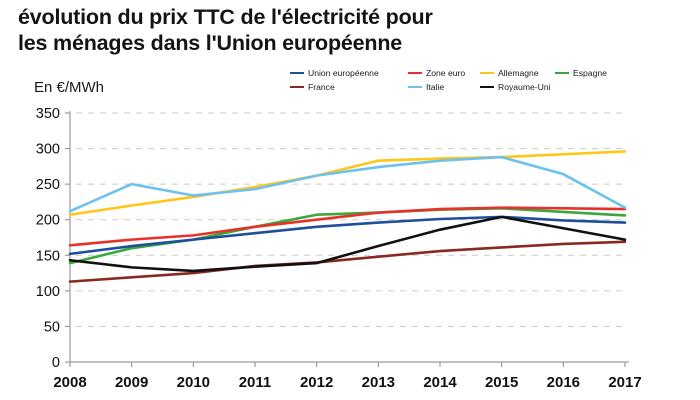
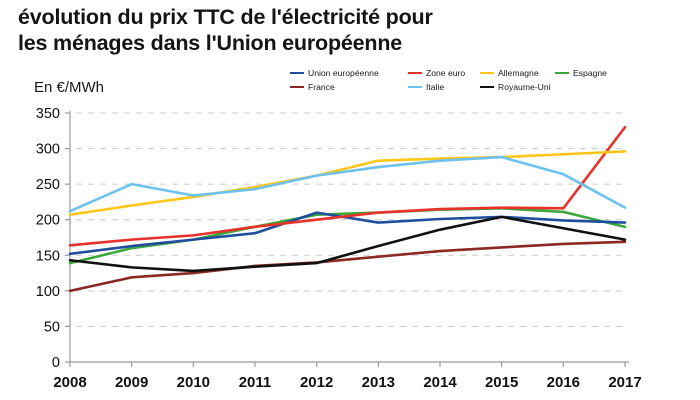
France/2008: 110 -> 100
Union européenne/2012: 190 -> 210
Zone euro/2017: 220 -> 330
Espagne/2017: 210 -> 190
